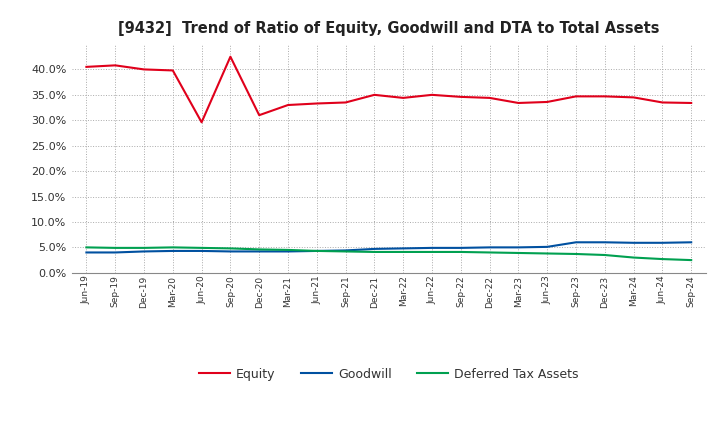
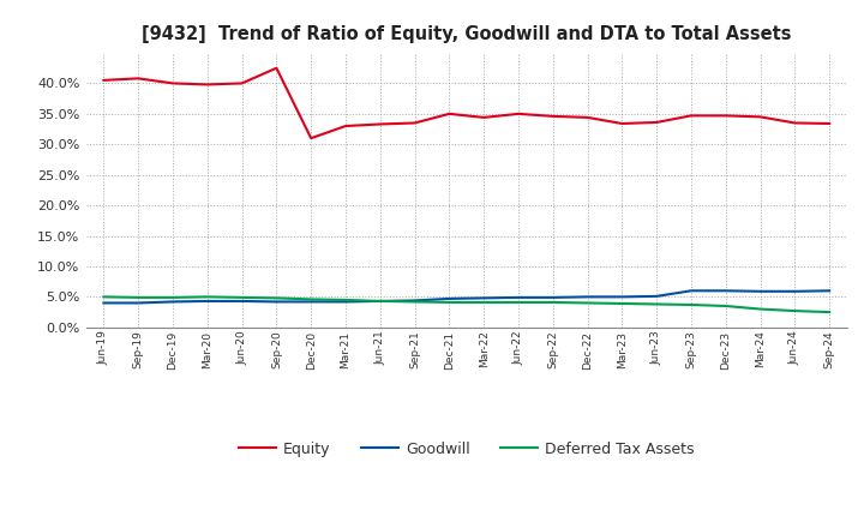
Equity/Jun-20: 29.6% -> 40.0%
